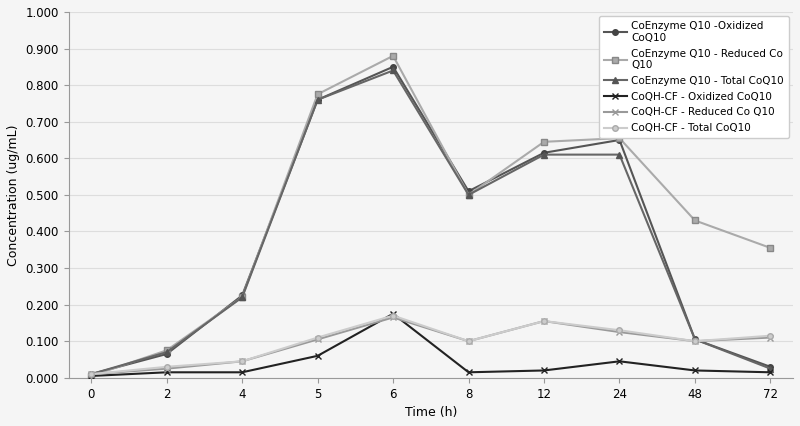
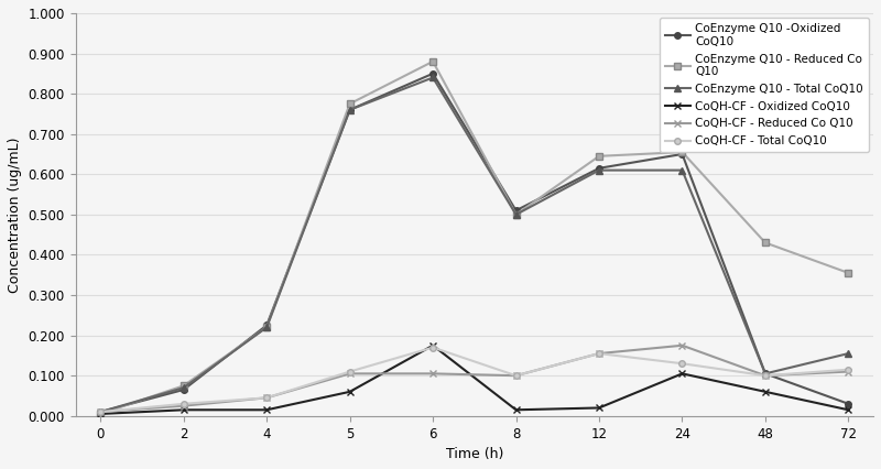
CoQH-CF - Reduced Co Q10/6: 0.165 -> 0.105
CoQH-CF - Oxidized CoQ10/24: 0.045 -> 0.105
CoQH-CF - Reduced Co Q10/24: 0.125 -> 0.175
CoQH-CF - Oxidized CoQ10/48: 0.020 -> 0.060
CoEnzyme Q10 - Total CoQ10/72: 0.025 -> 0.155
